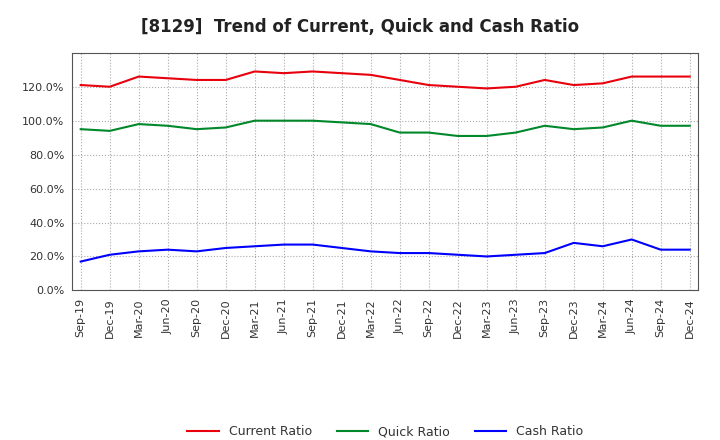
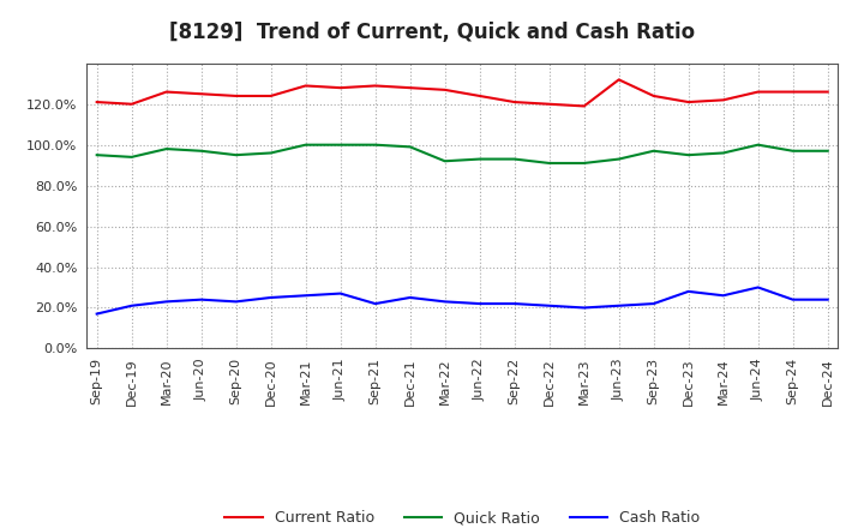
Cash Ratio/Sep-21: 27% -> 22%
Quick Ratio/Mar-22: 98% -> 92%
Current Ratio/Jun-23: 120% -> 132%
